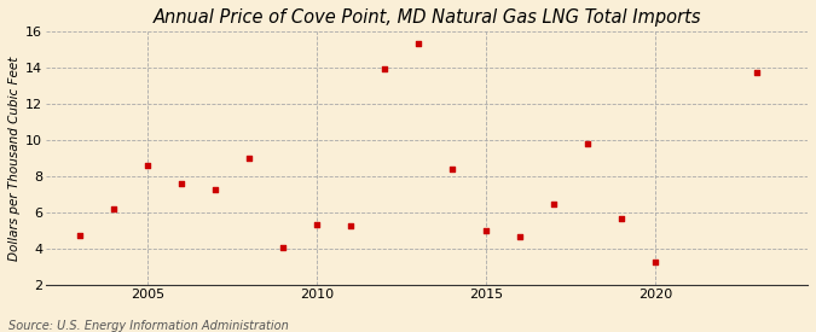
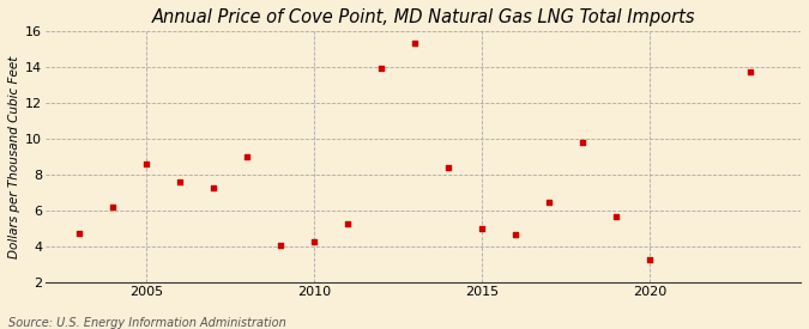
2010: 5.3 -> 4.3
